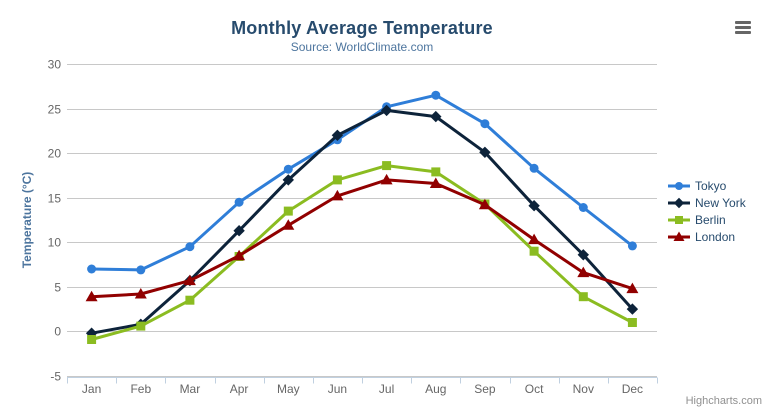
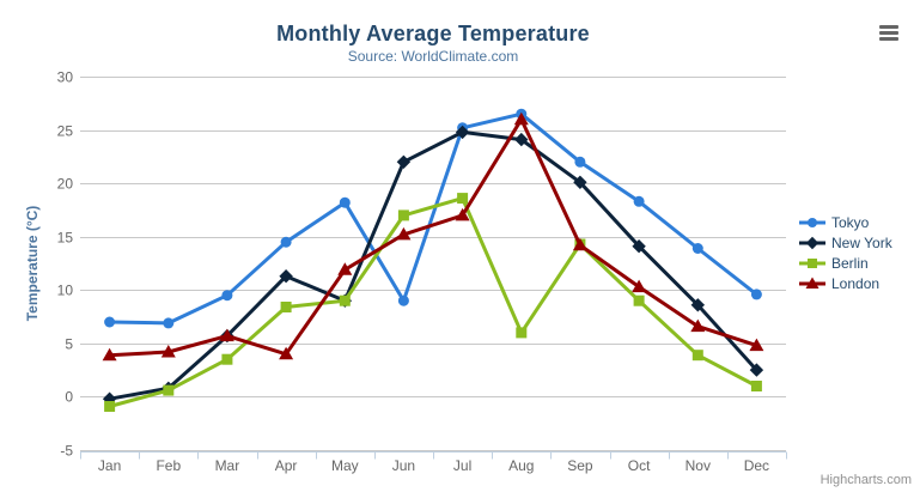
London/Apr: 8 -> 4
New York/May: 17 -> 9
Berlin/May: 14 -> 9
Tokyo/Jun: 22 -> 9
Berlin/Aug: 18 -> 6
London/Aug: 17 -> 26
Tokyo/Sep: 23 -> 22
